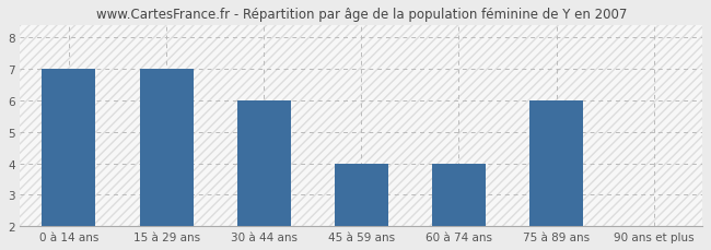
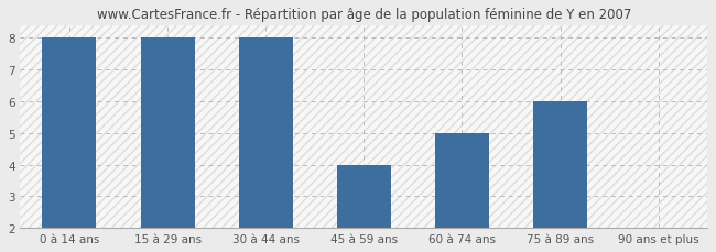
0 à 14 ans: 7.0 -> 8.0
15 à 29 ans: 7.0 -> 8.0
30 à 44 ans: 6.0 -> 8.0
60 à 74 ans: 4.0 -> 5.0
